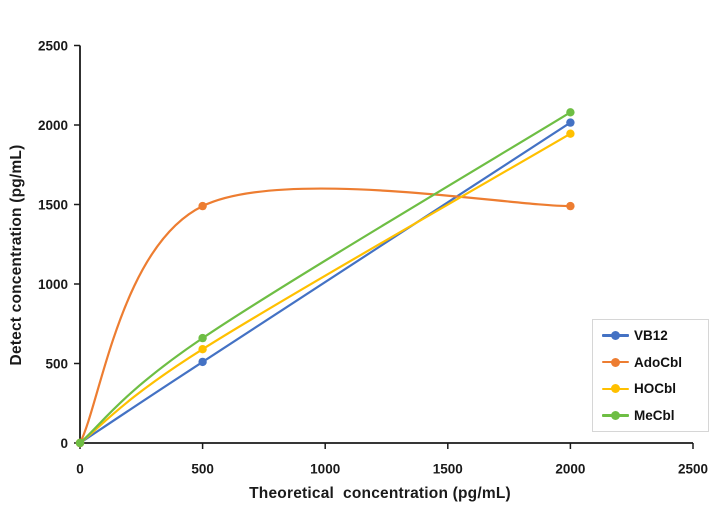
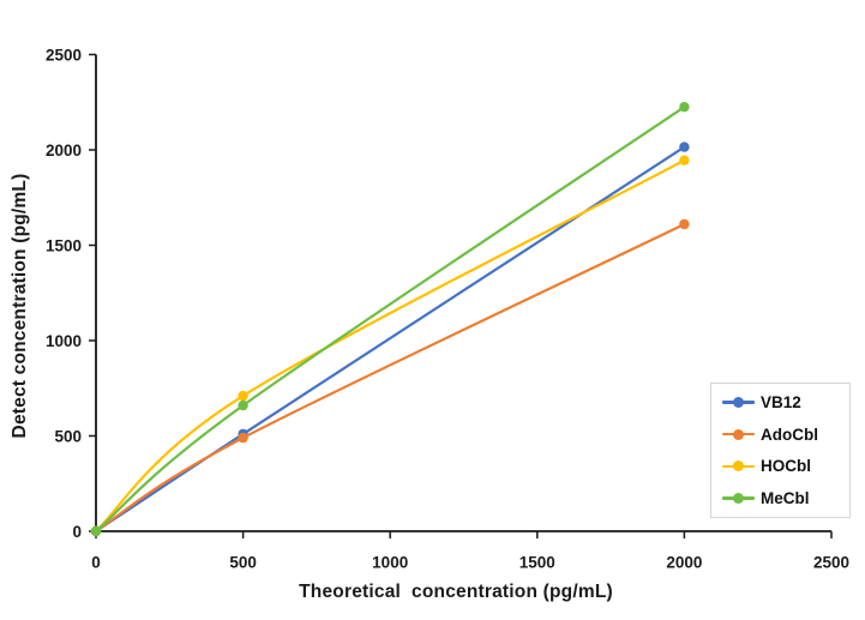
AdoCbl/500: 1490 -> 490
HOCbl/500: 590 -> 710
AdoCbl/2000: 1490 -> 1610
MeCbl/2000: 2080 -> 2220
